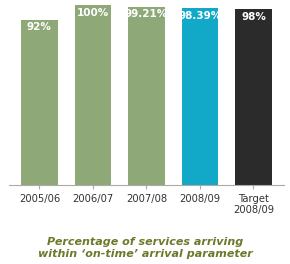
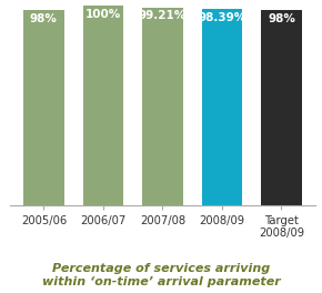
2005/06: 92% -> 98%
